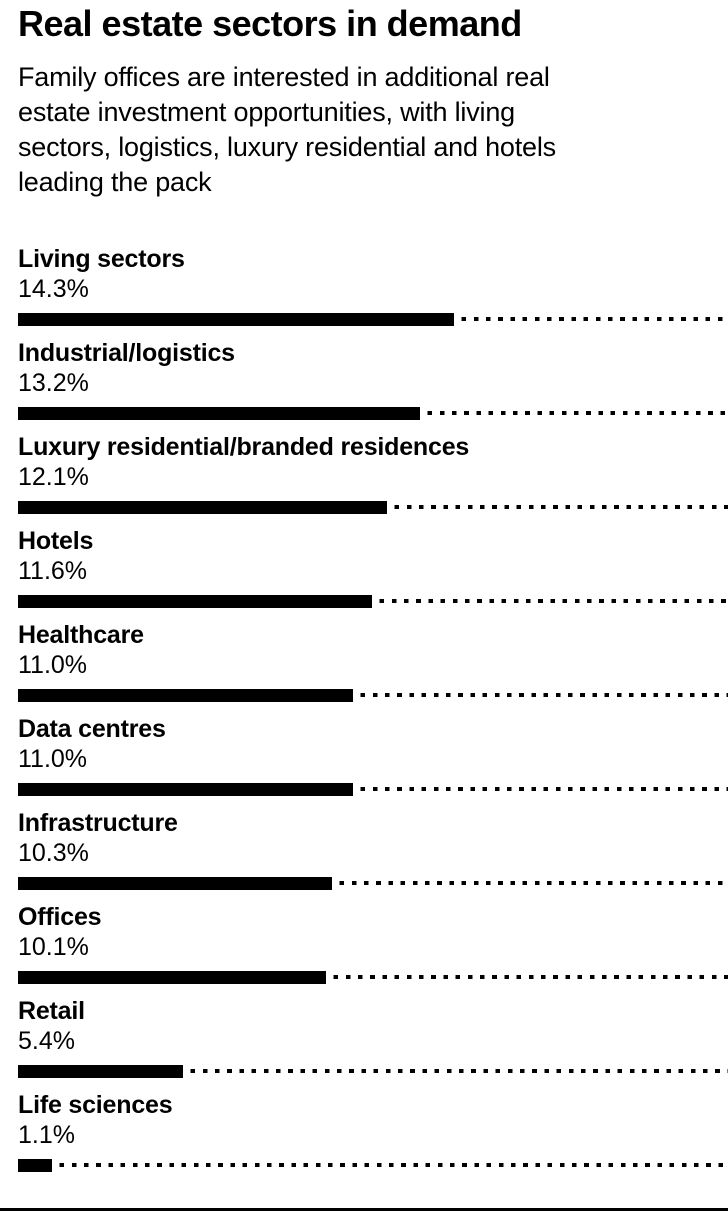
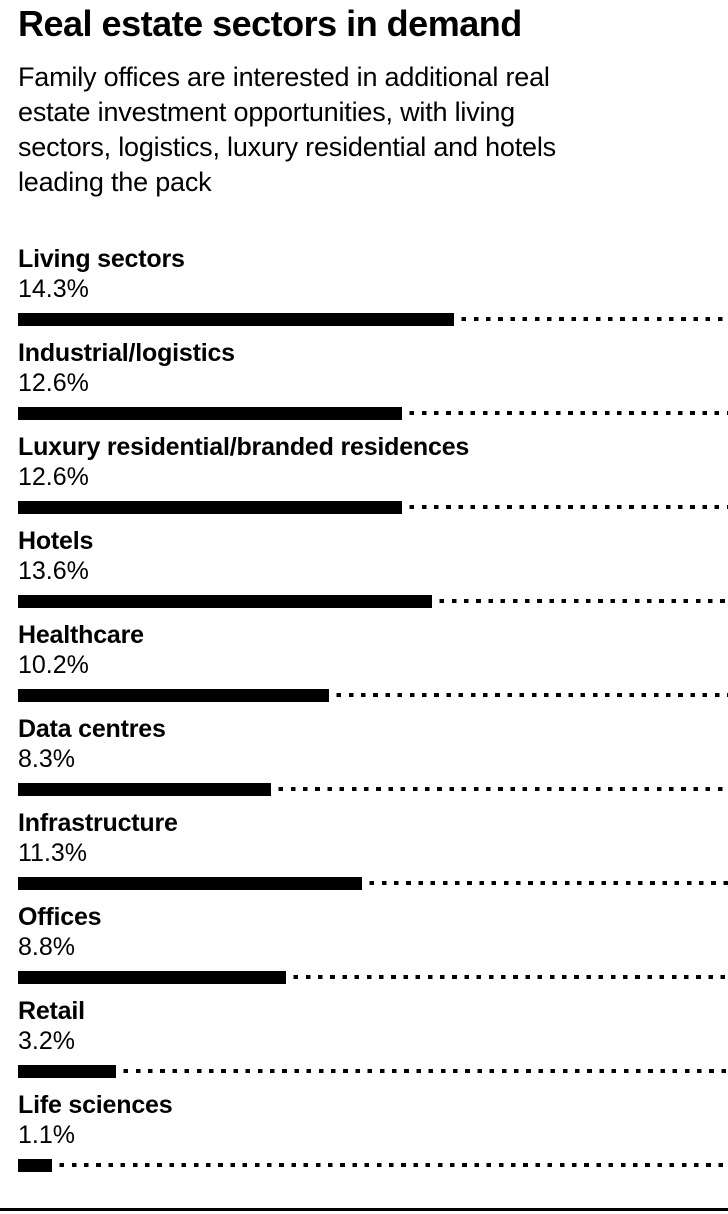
Industrial/logistics: 13.2% -> 12.6%
Luxury residential/branded residences: 12.1% -> 12.6%
Hotels: 11.6% -> 13.6%
Healthcare: 11.0% -> 10.2%
Data centres: 11.0% -> 8.3%
Infrastructure: 10.3% -> 11.3%
Offices: 10.1% -> 8.8%
Retail: 5.4% -> 3.2%
